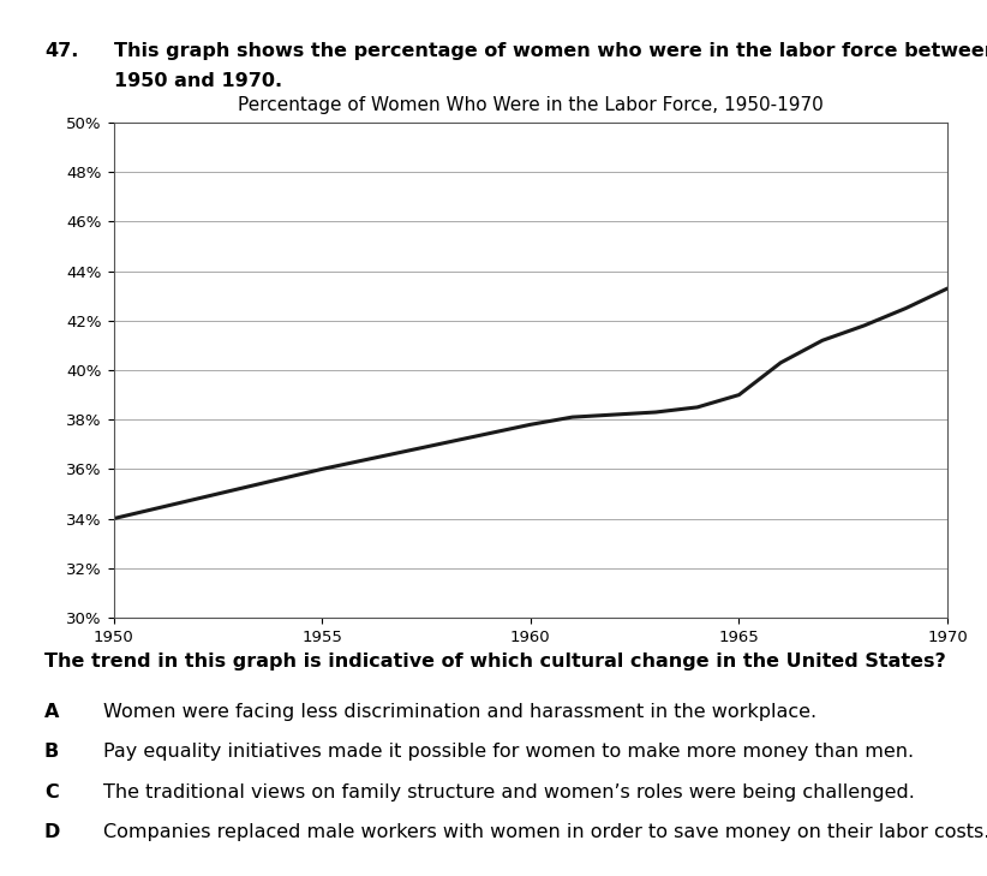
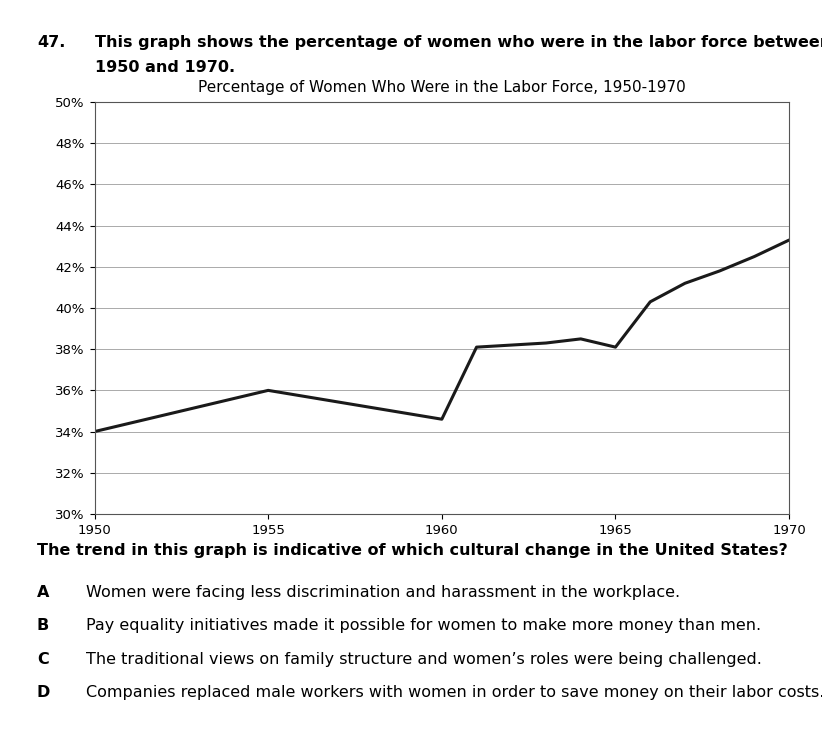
1960: 37.8% -> 34.6%
1965: 39.0% -> 38.1%
